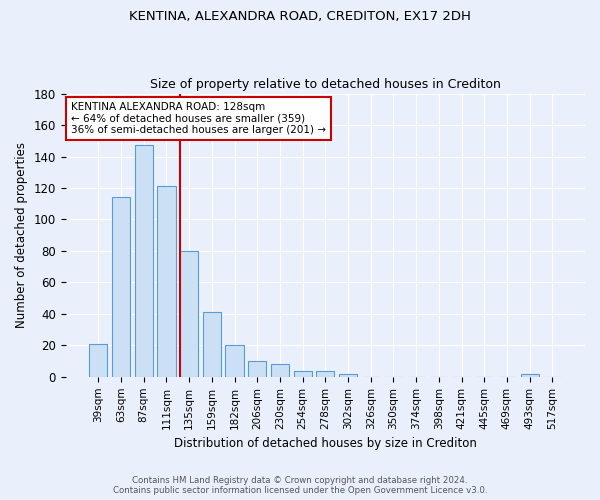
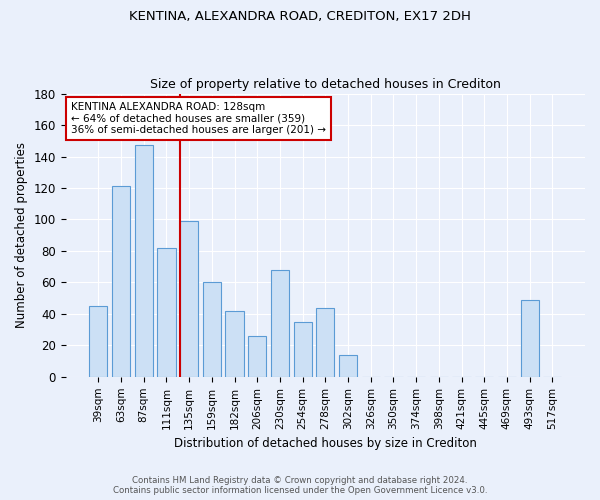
39sqm: 21 -> 45
63sqm: 114 -> 121
111sqm: 121 -> 82
135sqm: 80 -> 99
159sqm: 41 -> 60
182sqm: 20 -> 42
206sqm: 10 -> 26
230sqm: 8 -> 68
254sqm: 4 -> 35
278sqm: 4 -> 44
302sqm: 2 -> 14
493sqm: 2 -> 49
